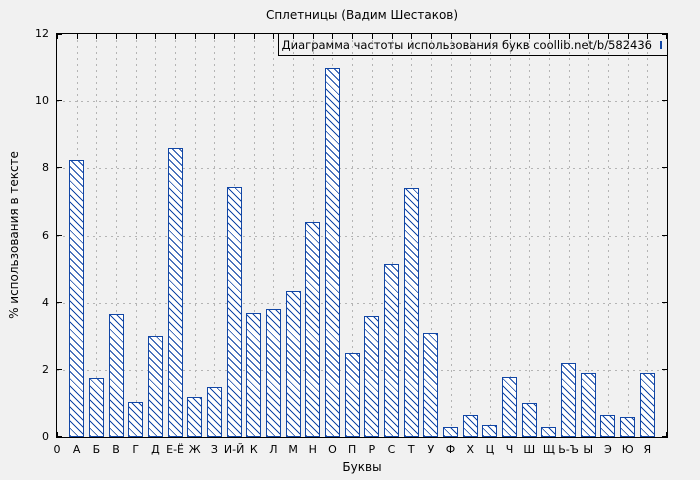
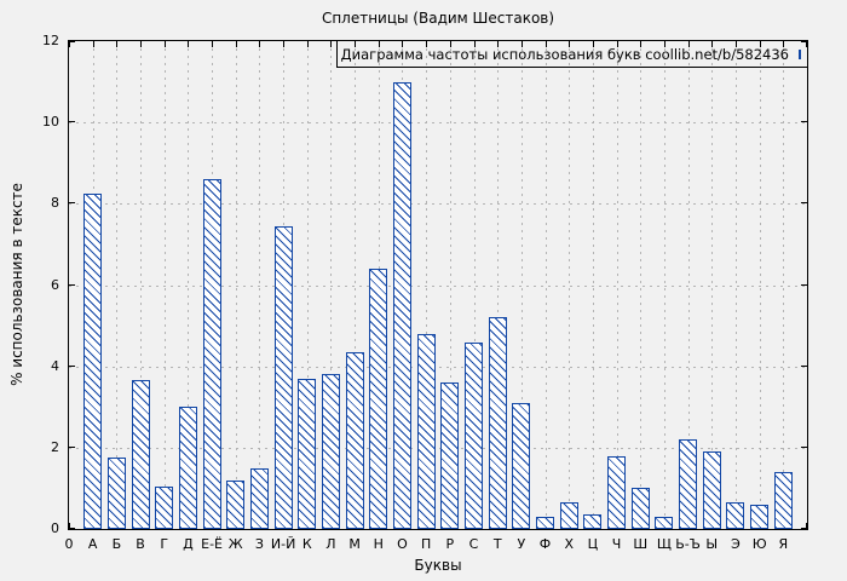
П: 2.5 -> 4.8
С: 5.2 -> 4.6
Т: 7.4 -> 5.2
Я: 1.9 -> 1.4
